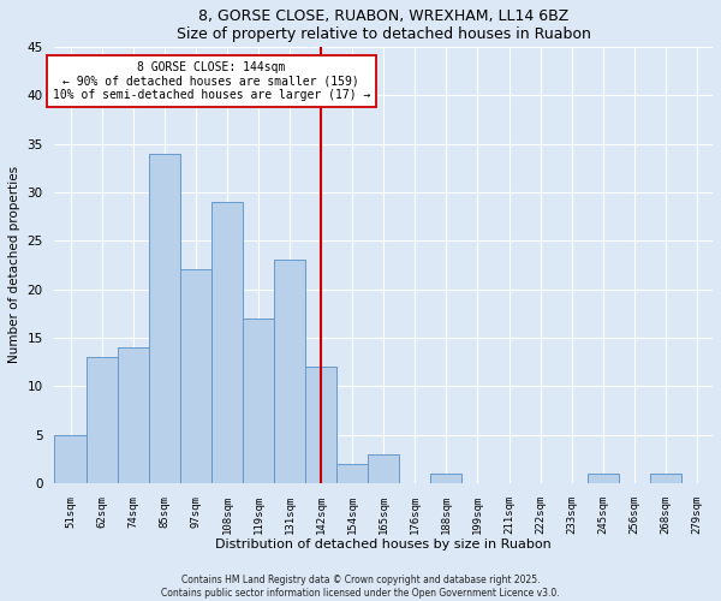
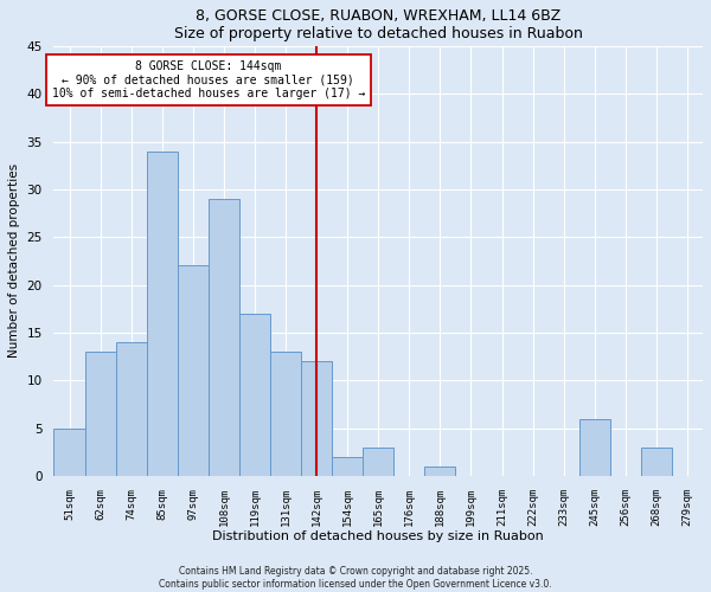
131sqm: 23 -> 13
245sqm: 1 -> 6
268sqm: 1 -> 3
